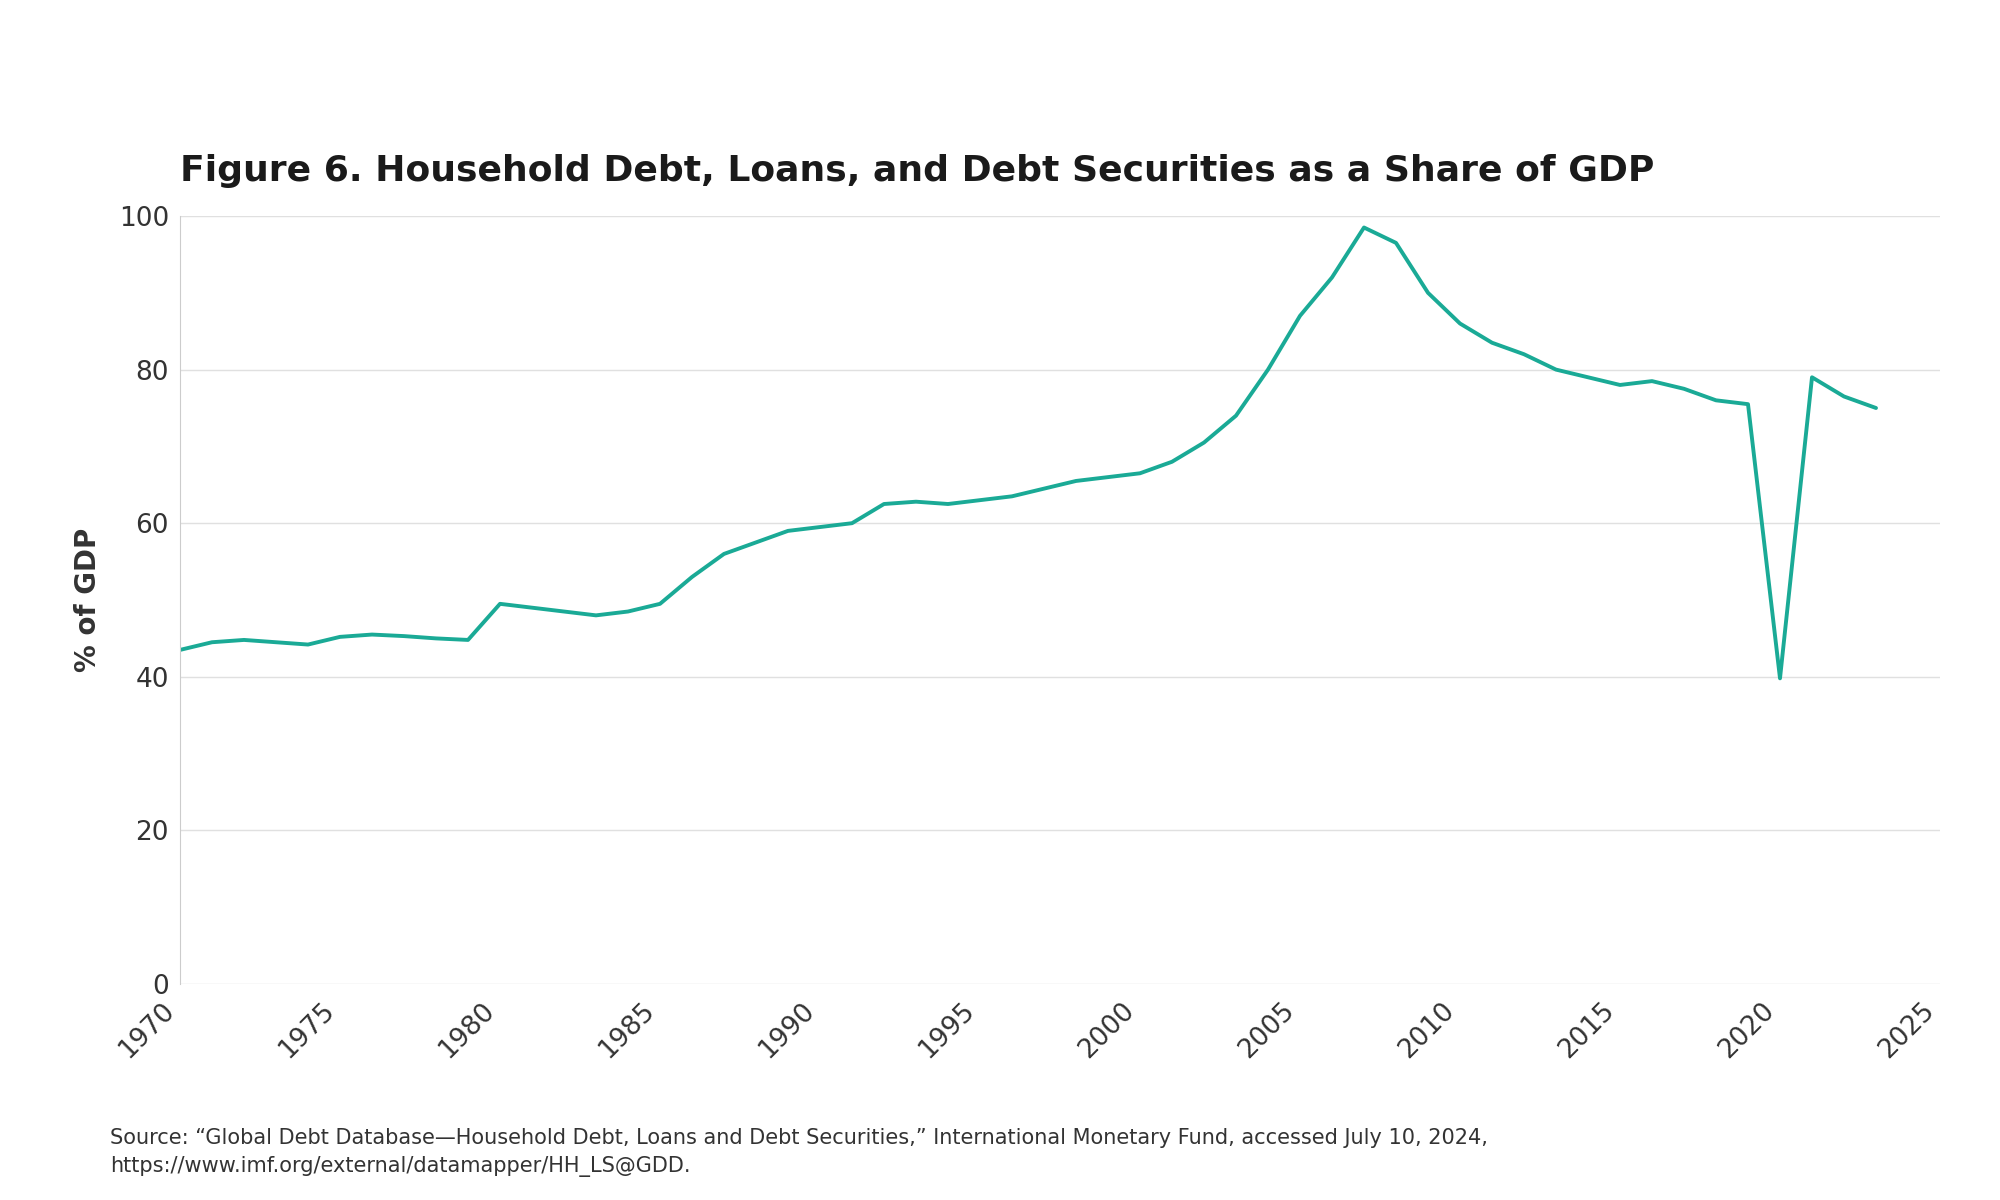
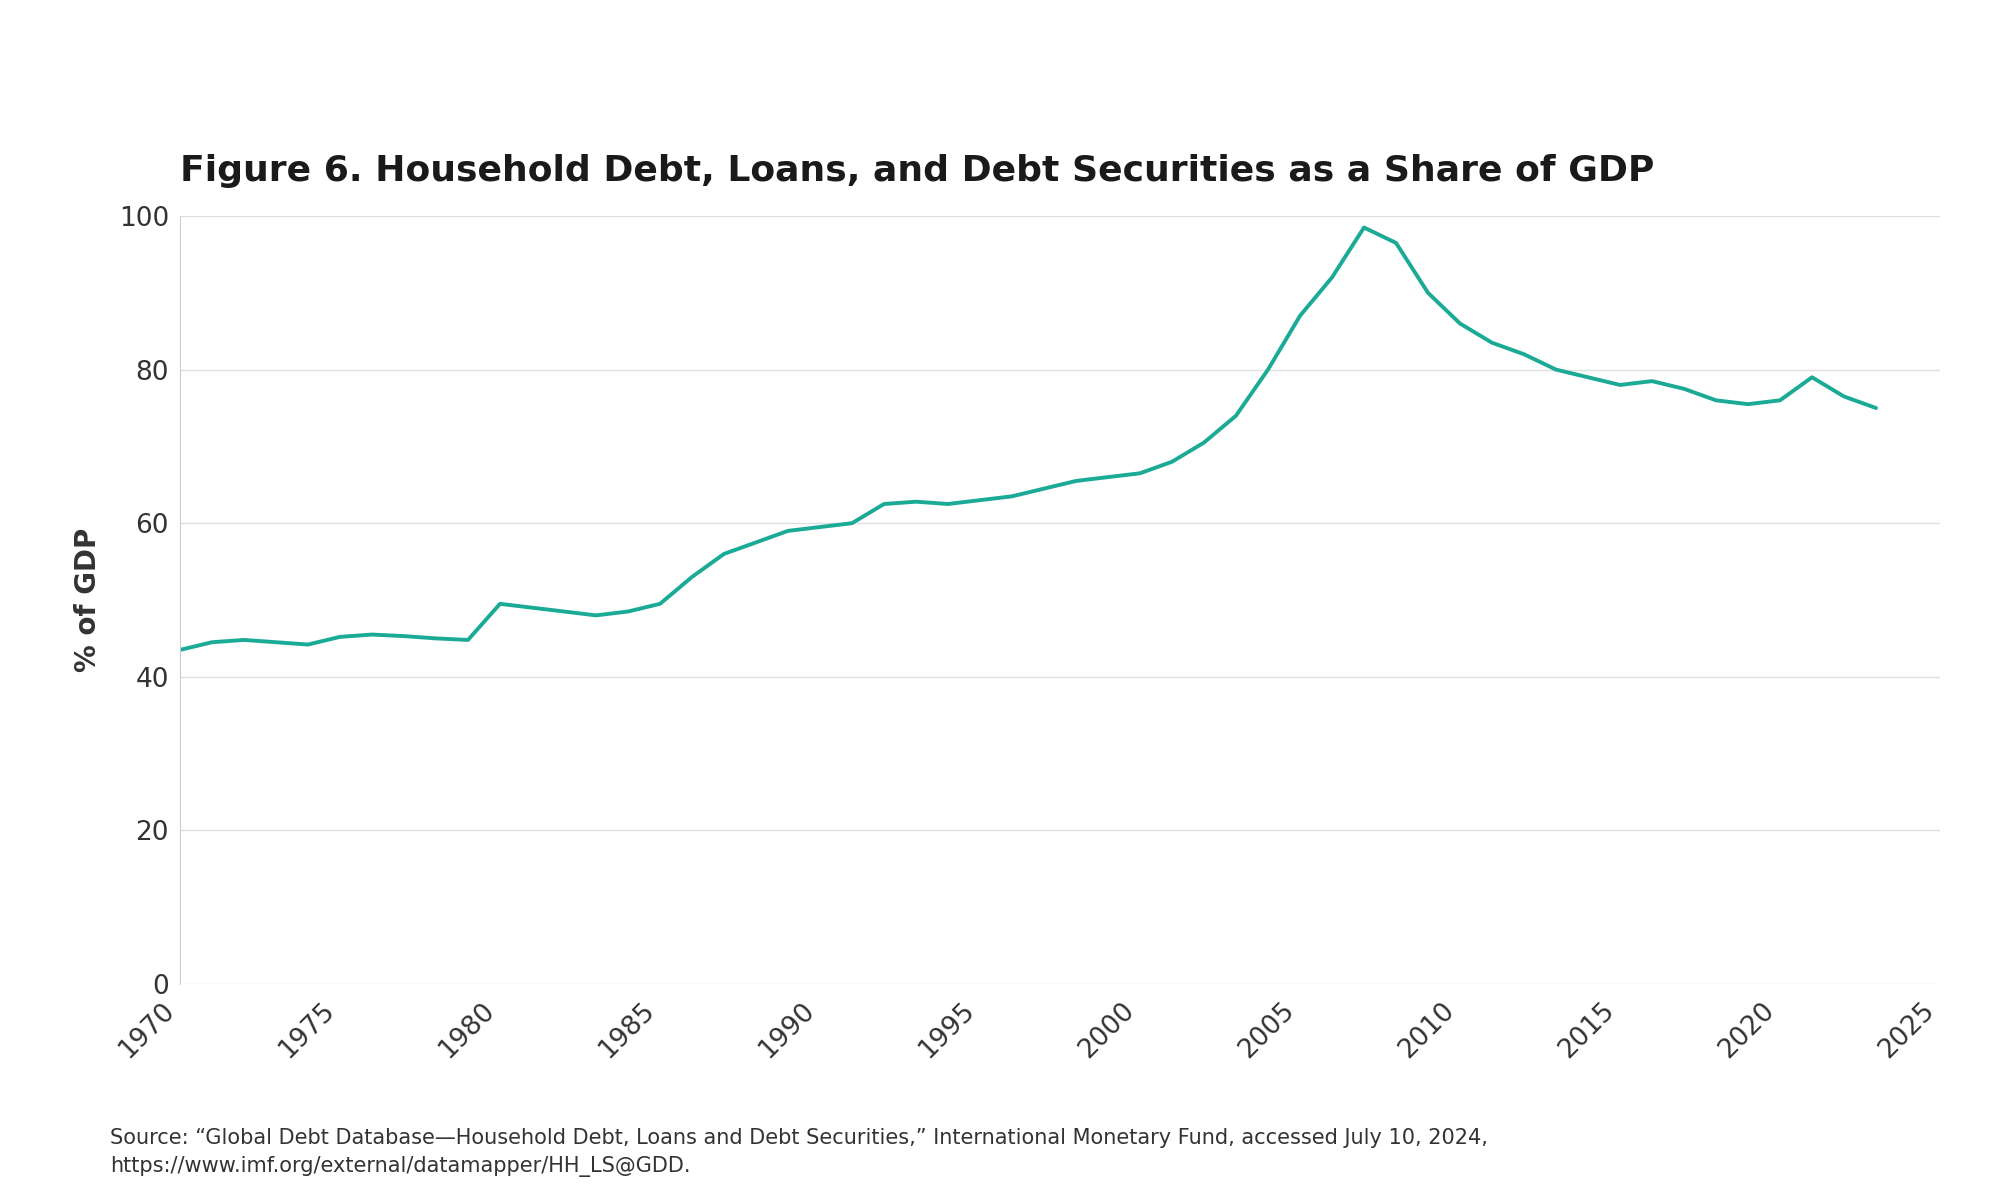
2020: 39.8 -> 76.0
